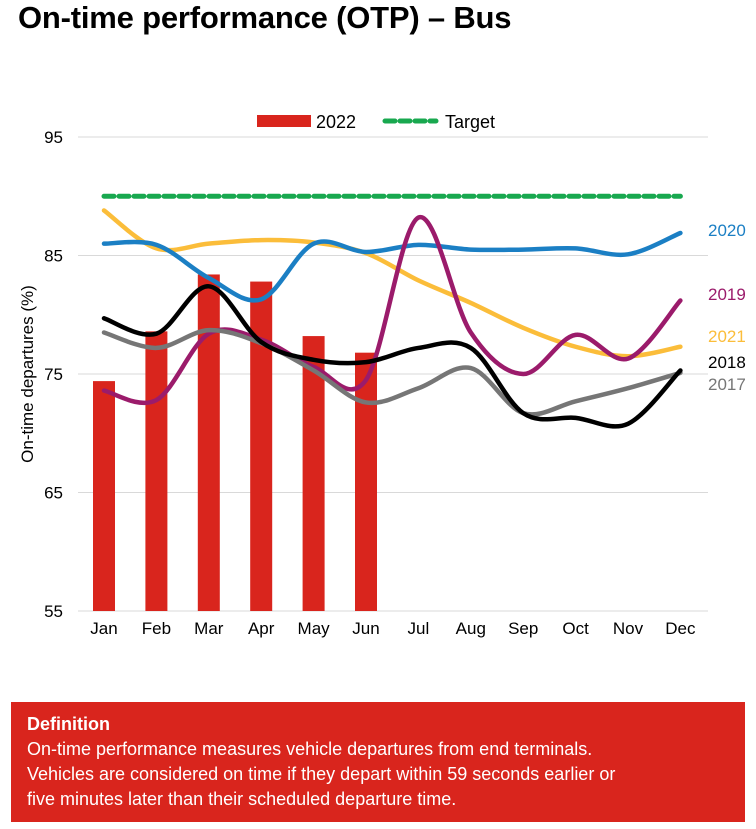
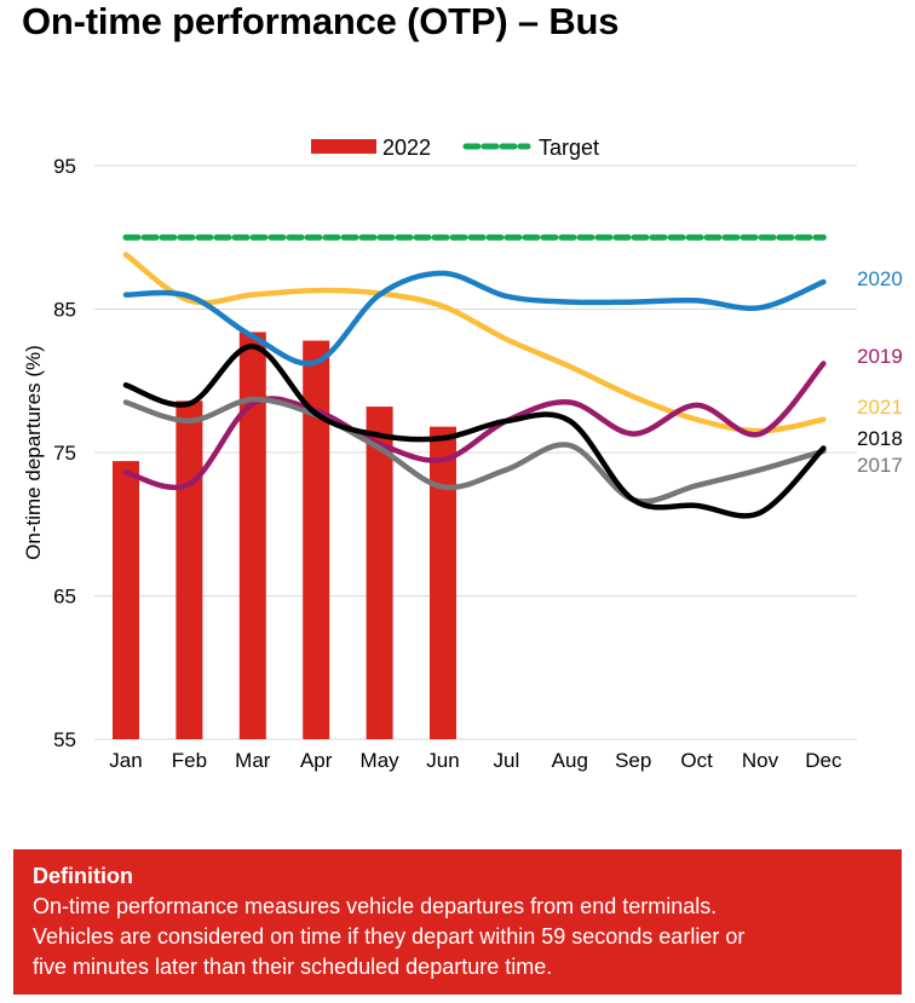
2020/Jun: 85.3 -> 87.5
2019/Jul: 88.2 -> 77.2
2019/Sep: 75.0 -> 76.3
